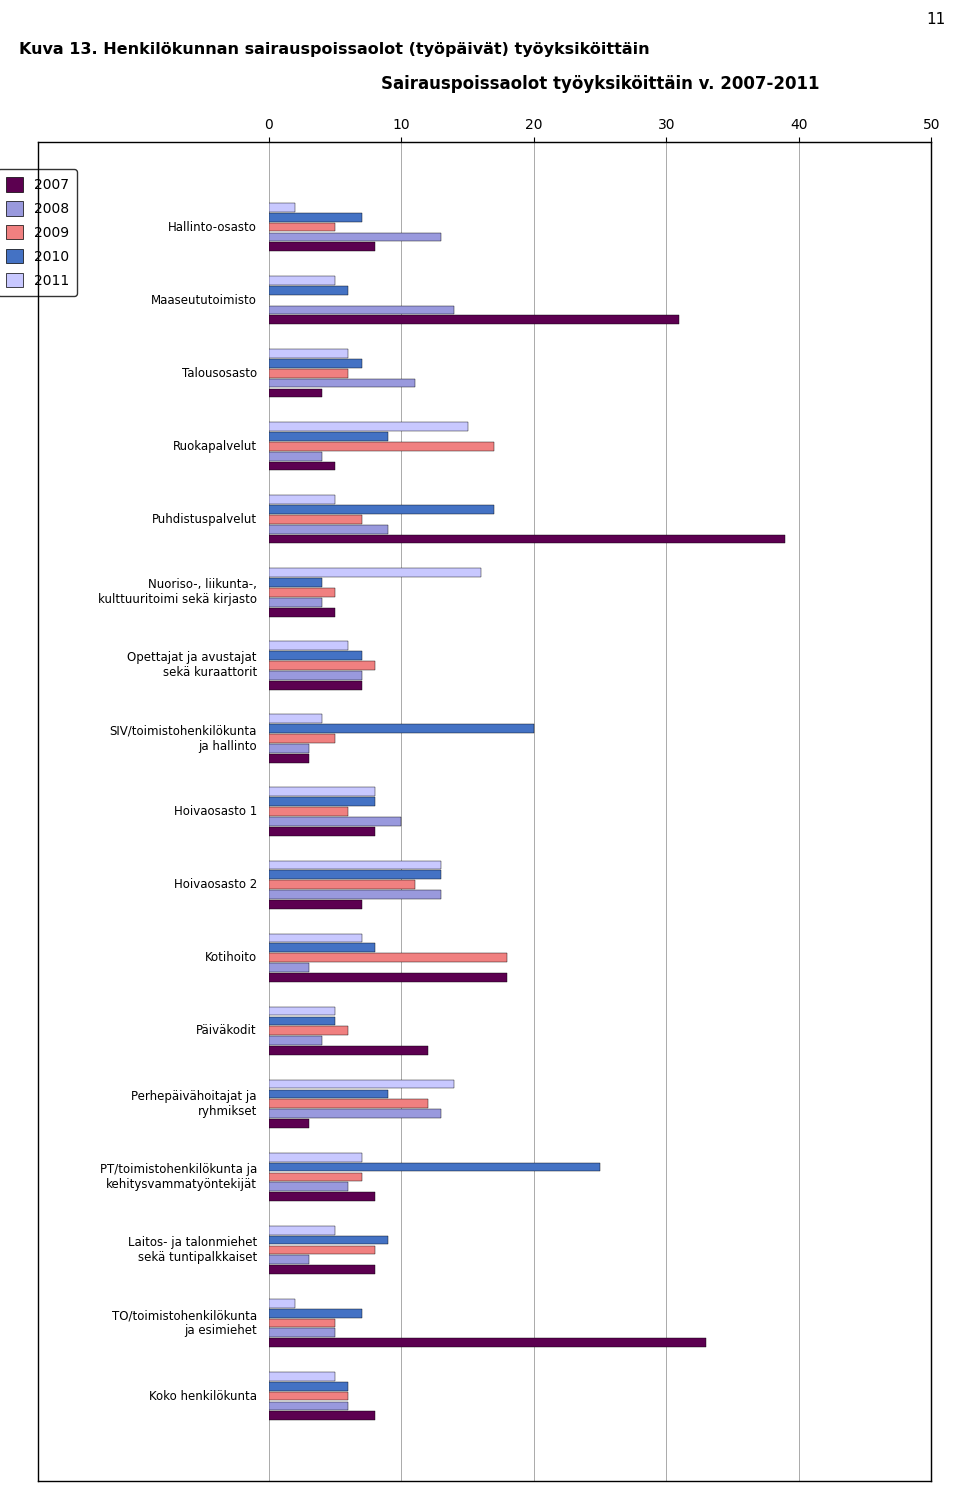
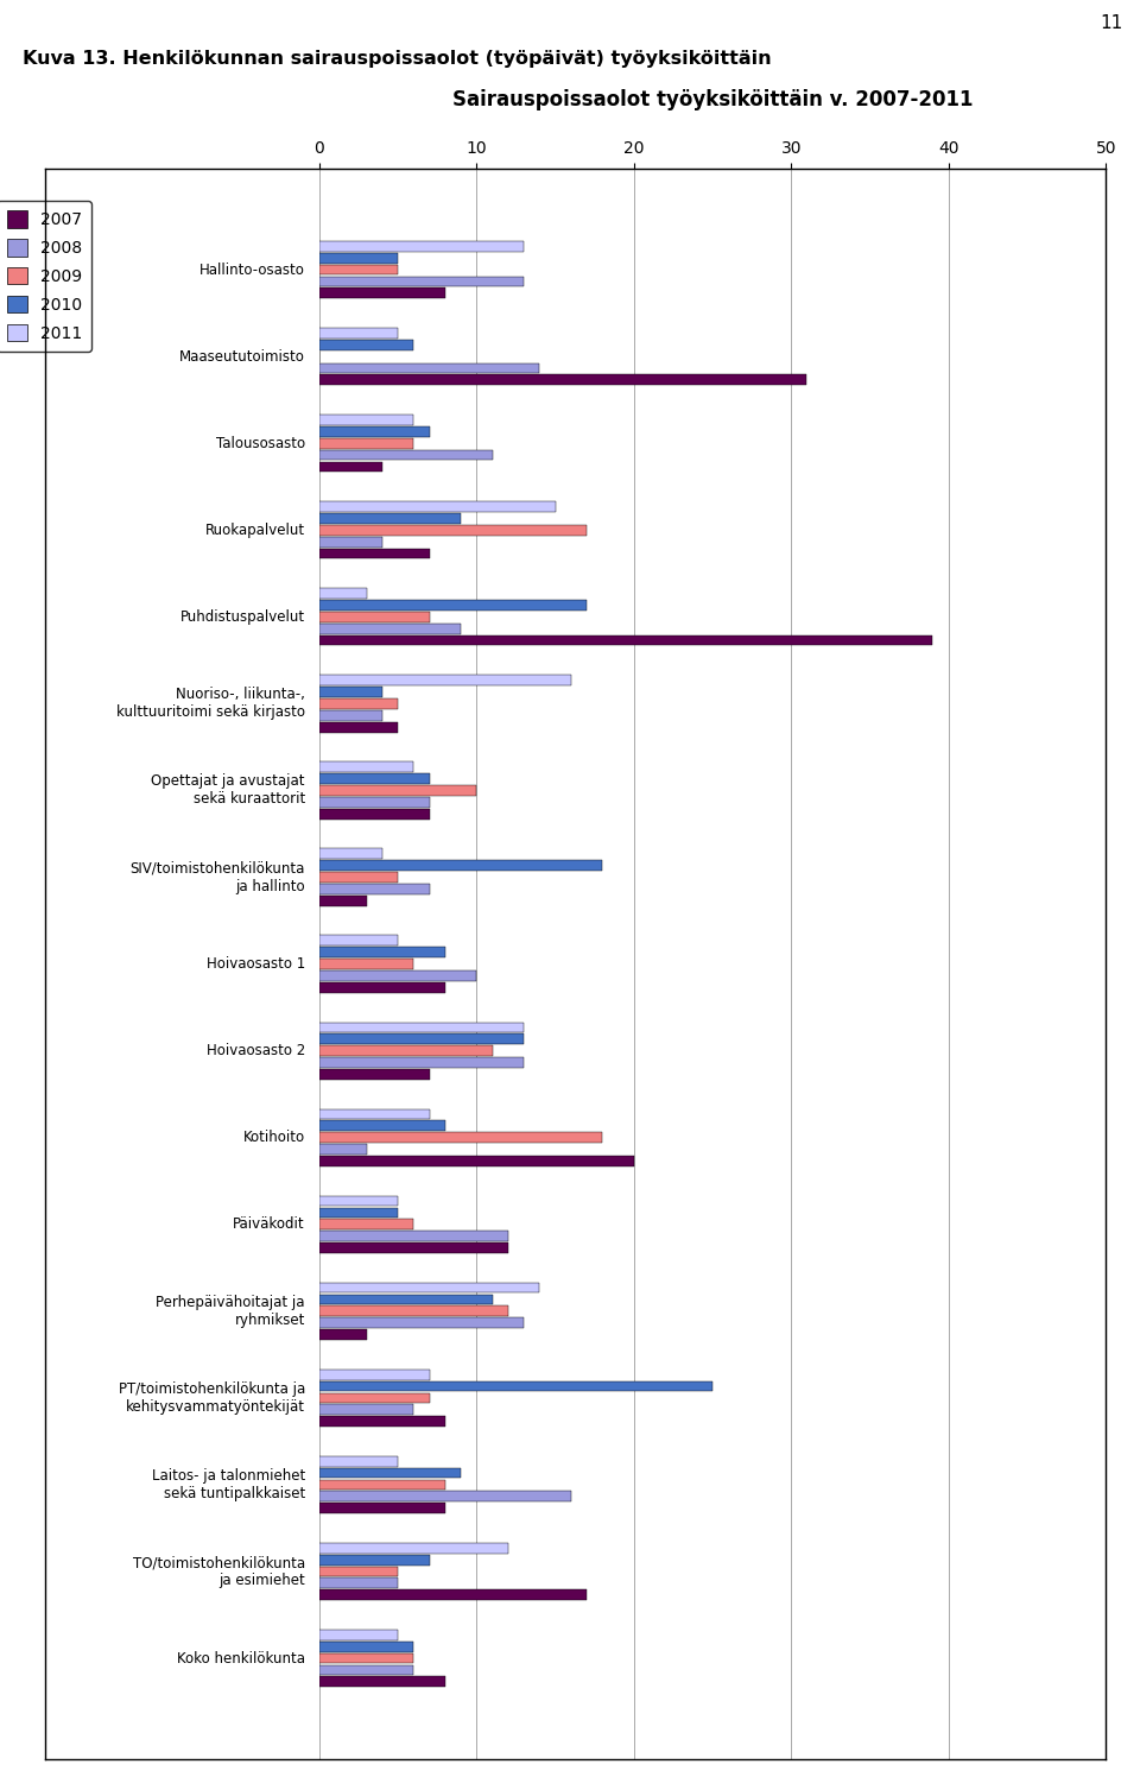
2011/Hallinto-osasto: 2 -> 13
2010/Hallinto-osasto: 7 -> 5
2007/Ruokapalvelut: 5 -> 7
2011/Puhdistuspalvelut: 5 -> 3
2009/Opettajat ja avustajat sekä kuraattorit: 8 -> 10
2010/SIV/toimistohenkilökunta ja hallinto: 20 -> 18
2008/SIV/toimistohenkilökunta ja hallinto: 3 -> 7
2011/Hoivaosasto 1: 8 -> 5
2007/Kotihoito: 18 -> 20
2008/Päiväkodit: 4 -> 12
2010/Perhepäivähoitajat ja ryhmikset: 9 -> 11
2008/Laitos- ja talonmiehet sekä tuntipalkkaiset: 3 -> 16
2011/TO/toimistohenkilökunta ja esimiehet: 2 -> 12
2007/TO/toimistohenkilökunta ja esimiehet: 33 -> 17
